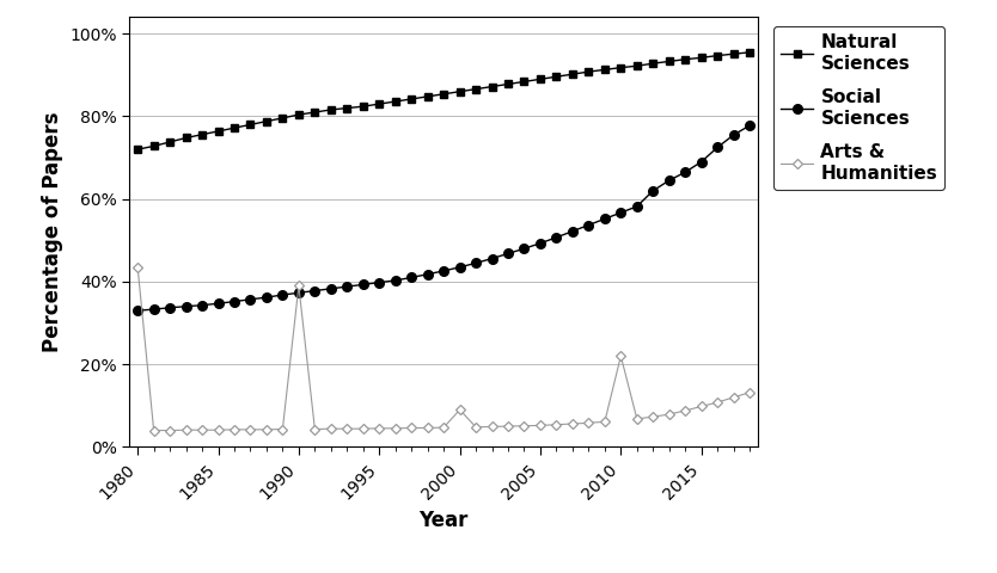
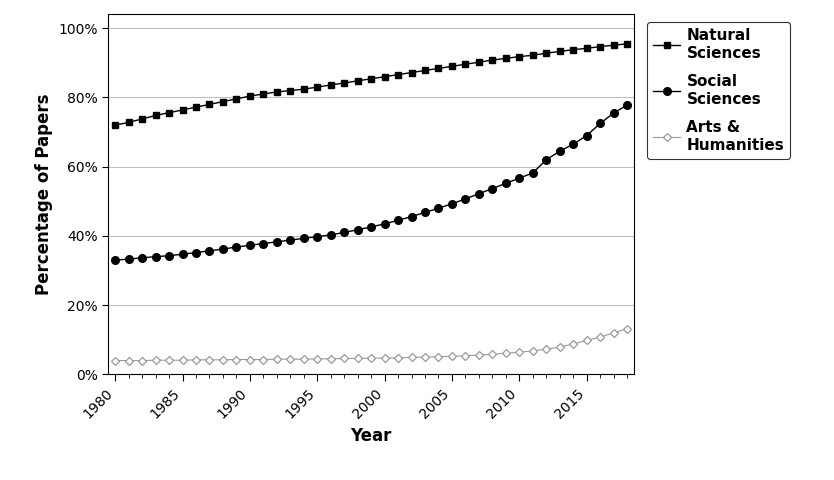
Arts & Humanities/1980: 43.5% -> 4.0%
Arts & Humanities/1990: 39.0% -> 4.3%
Arts & Humanities/2000: 9.0% -> 4.7%
Arts & Humanities/2010: 22.0% -> 6.4%
